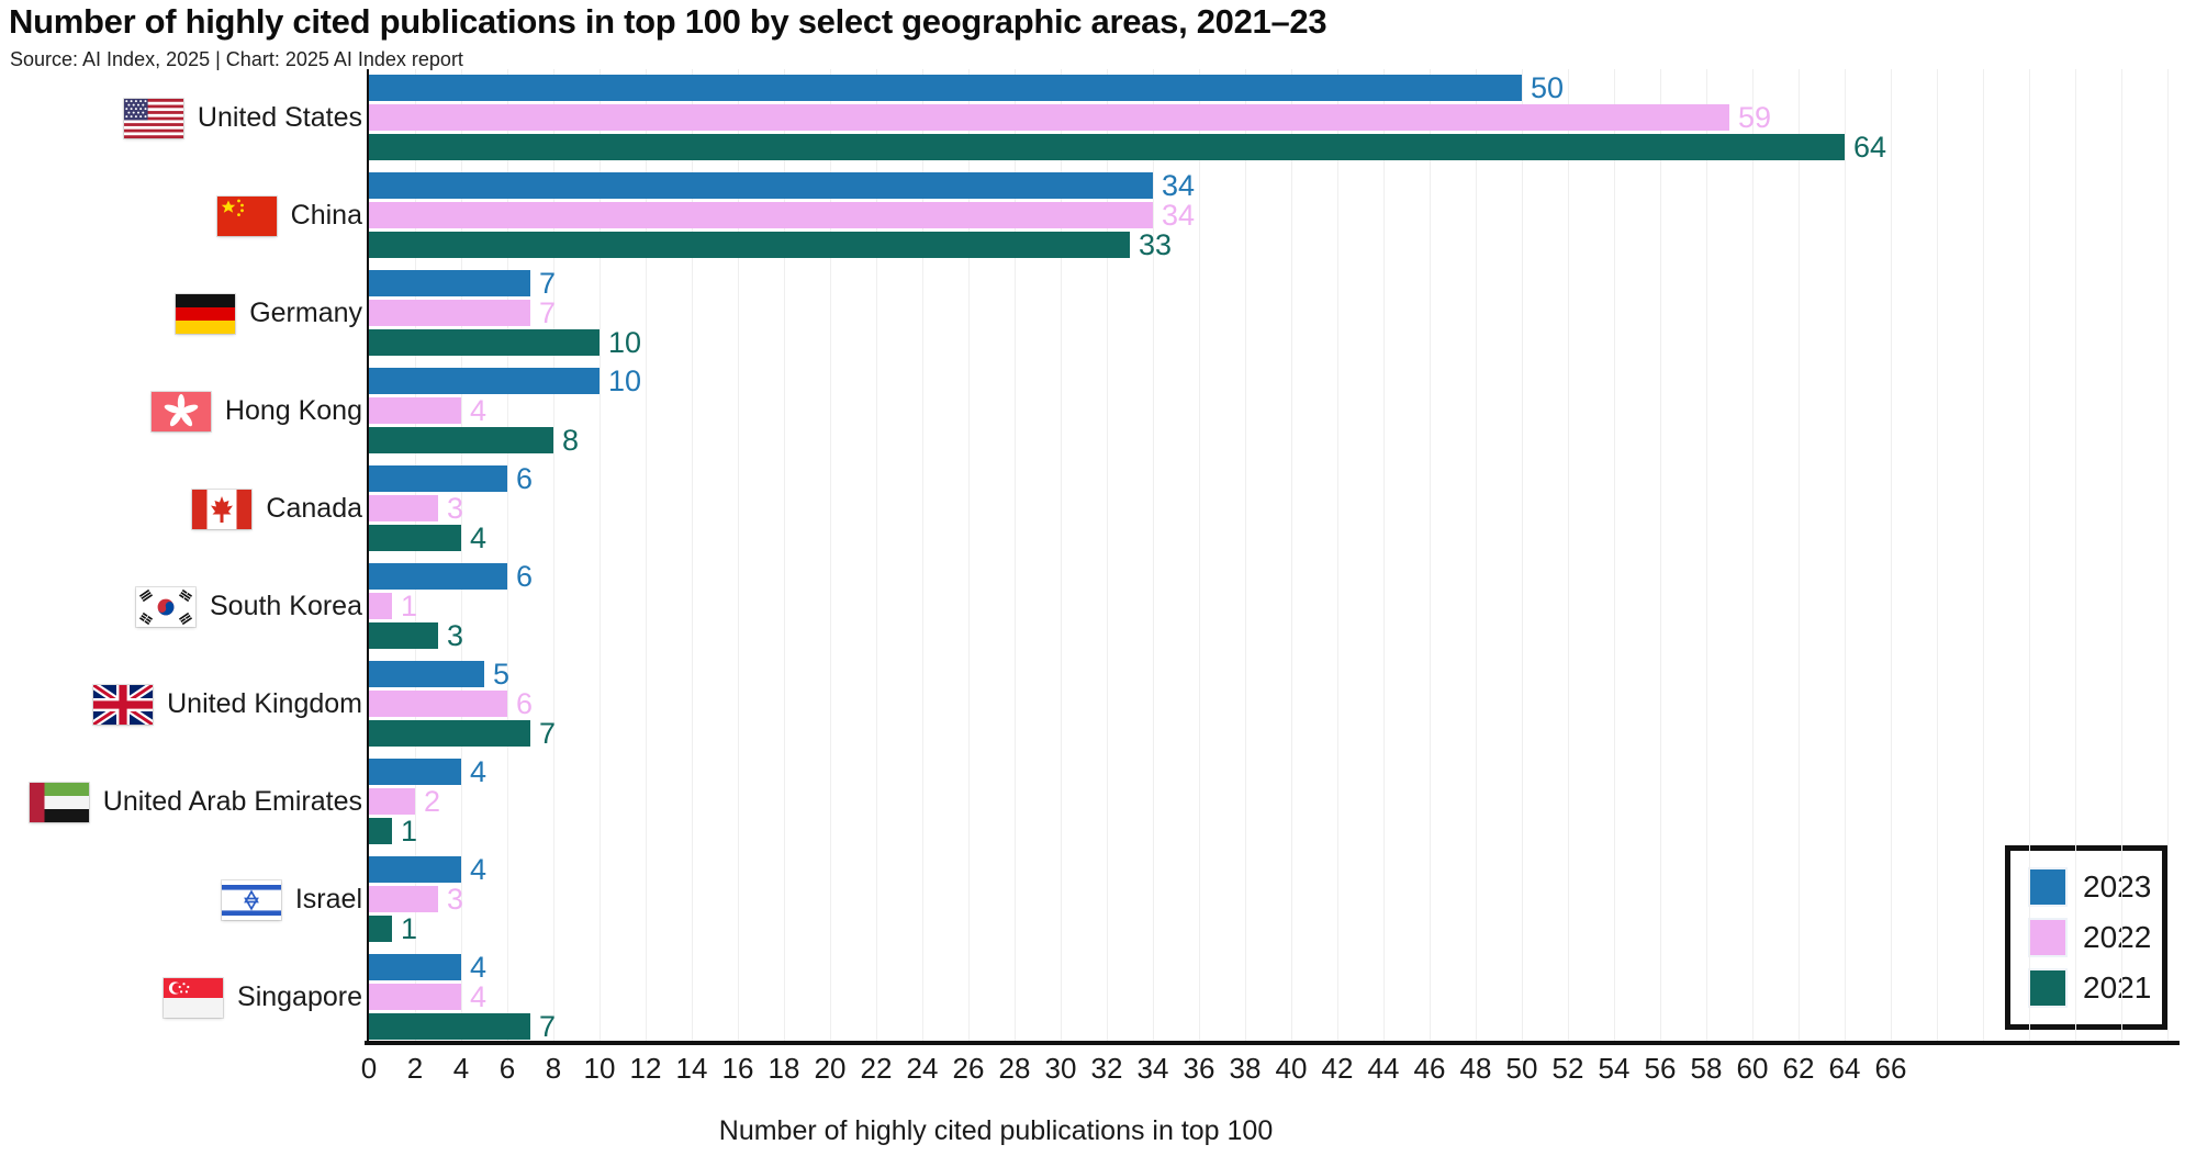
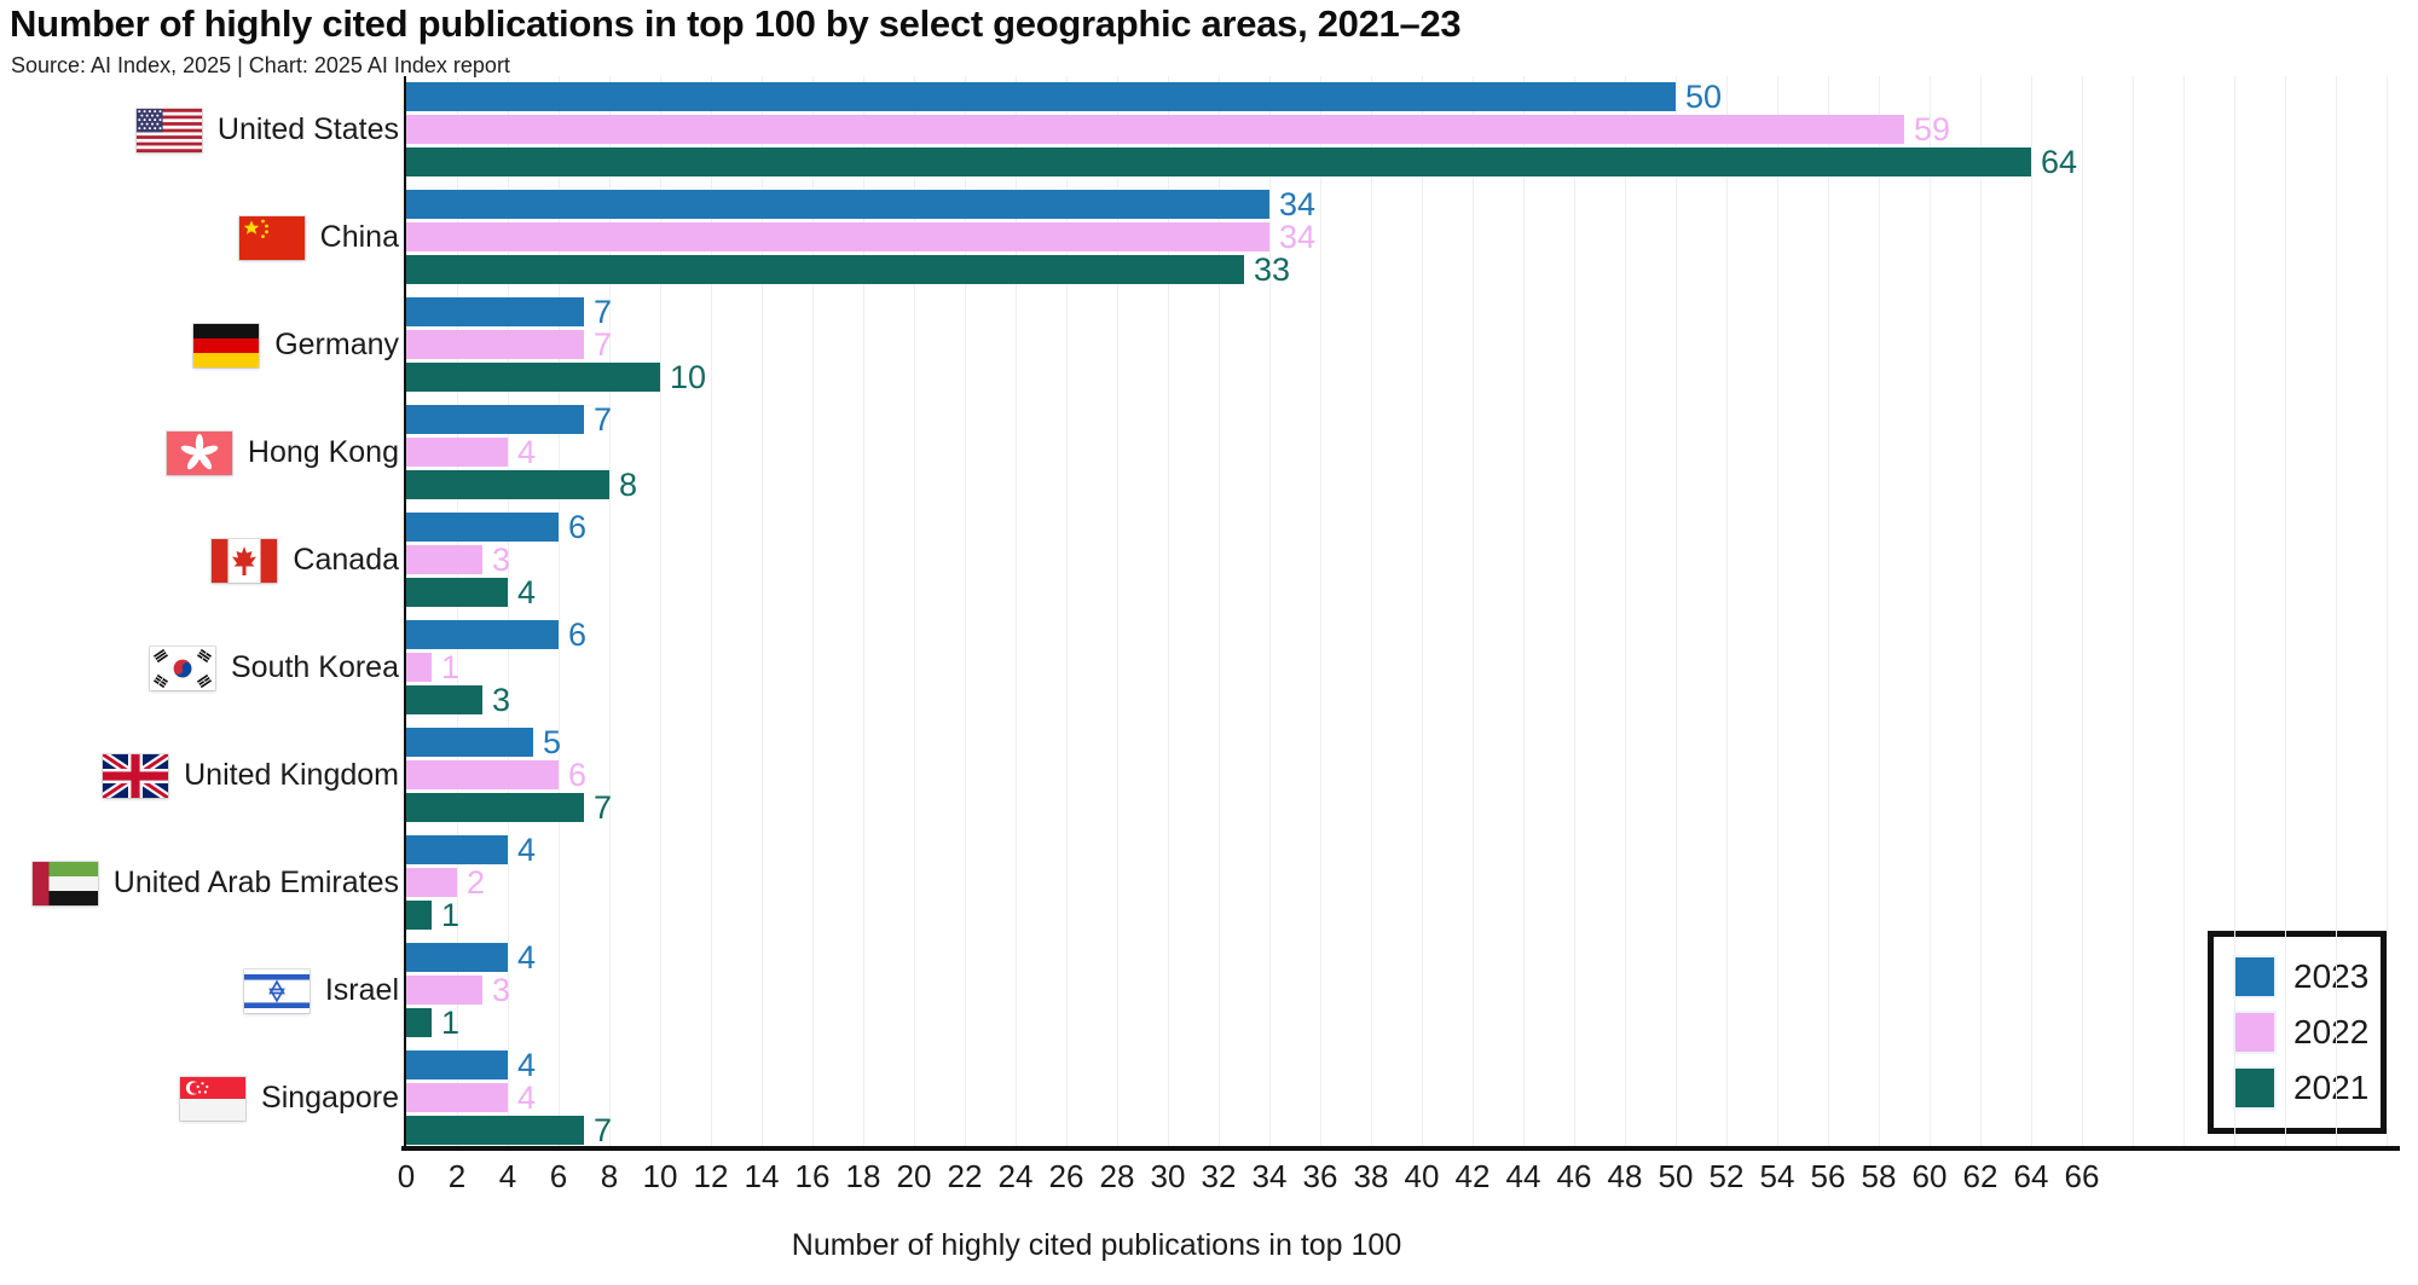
2023/Hong Kong: 10 -> 7
